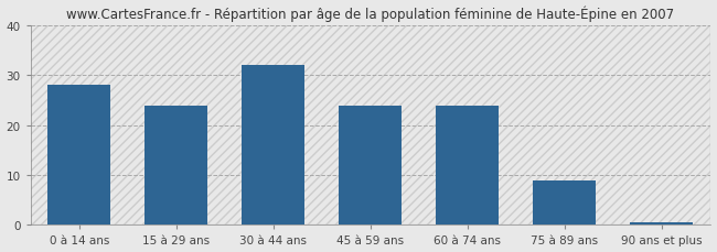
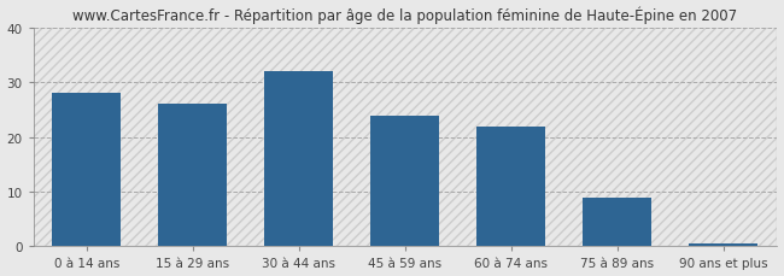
15 à 29 ans: 24.0 -> 26.0
60 à 74 ans: 24.0 -> 22.0
